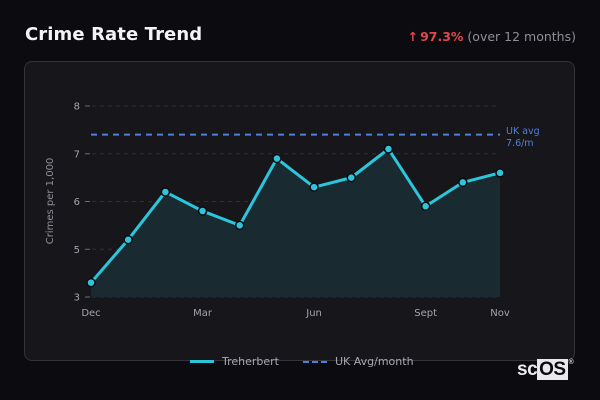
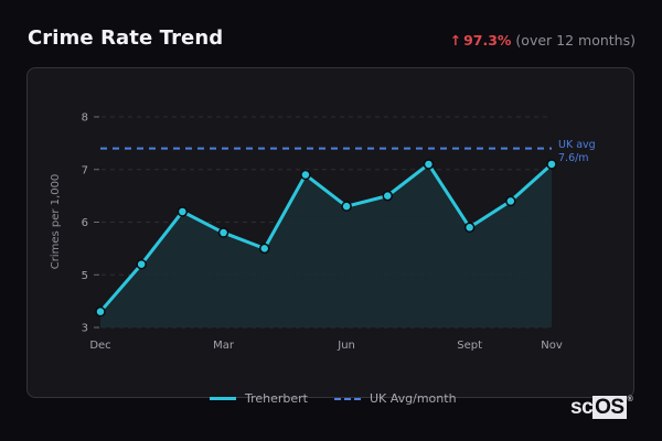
Treherbert/Nov: 6.6 -> 7.1
